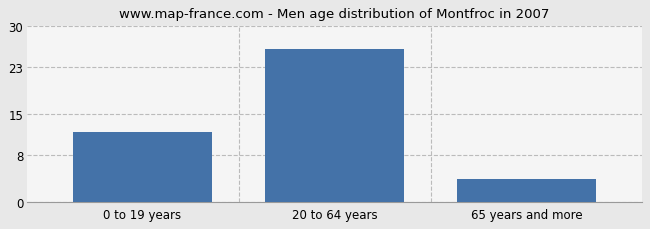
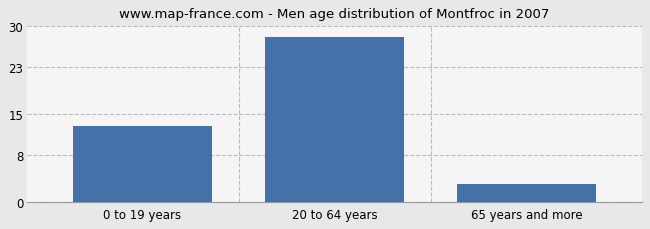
0 to 19 years: 12 -> 13
20 to 64 years: 26 -> 28
65 years and more: 4 -> 3
